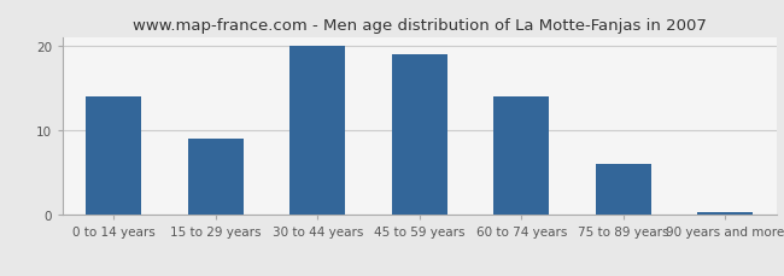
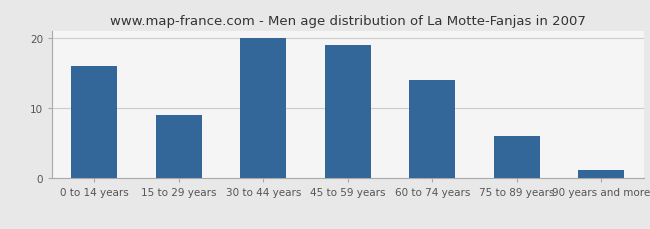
0 to 14 years: 14.0 -> 16.0
90 years and more: 0.3 -> 1.2
